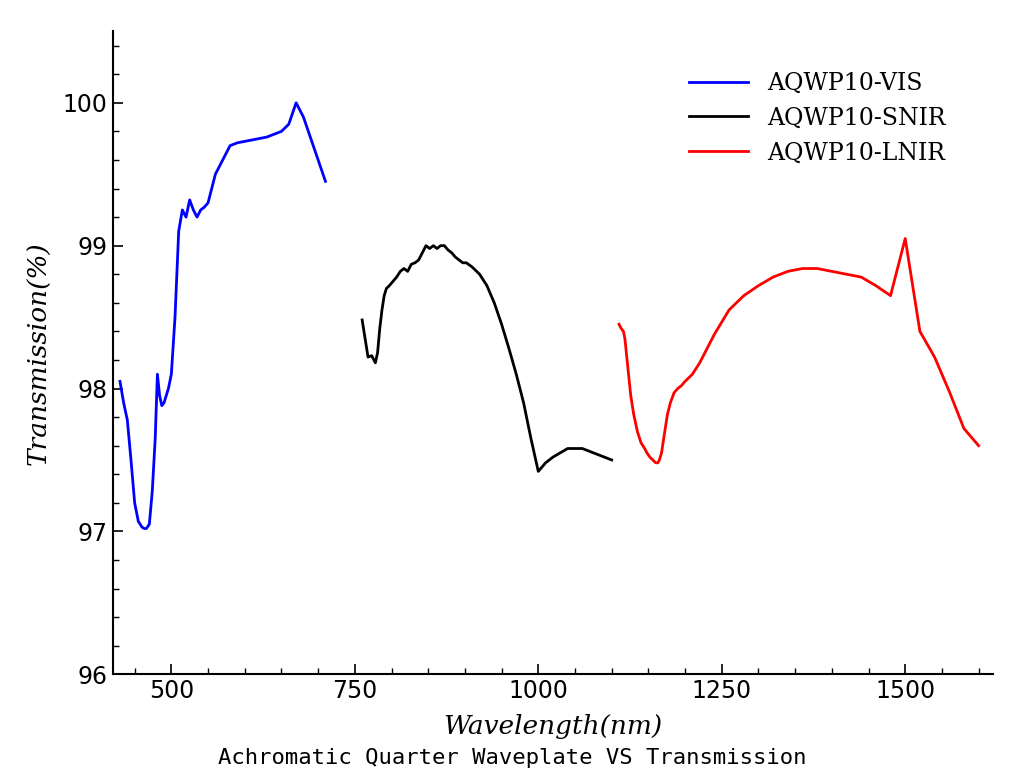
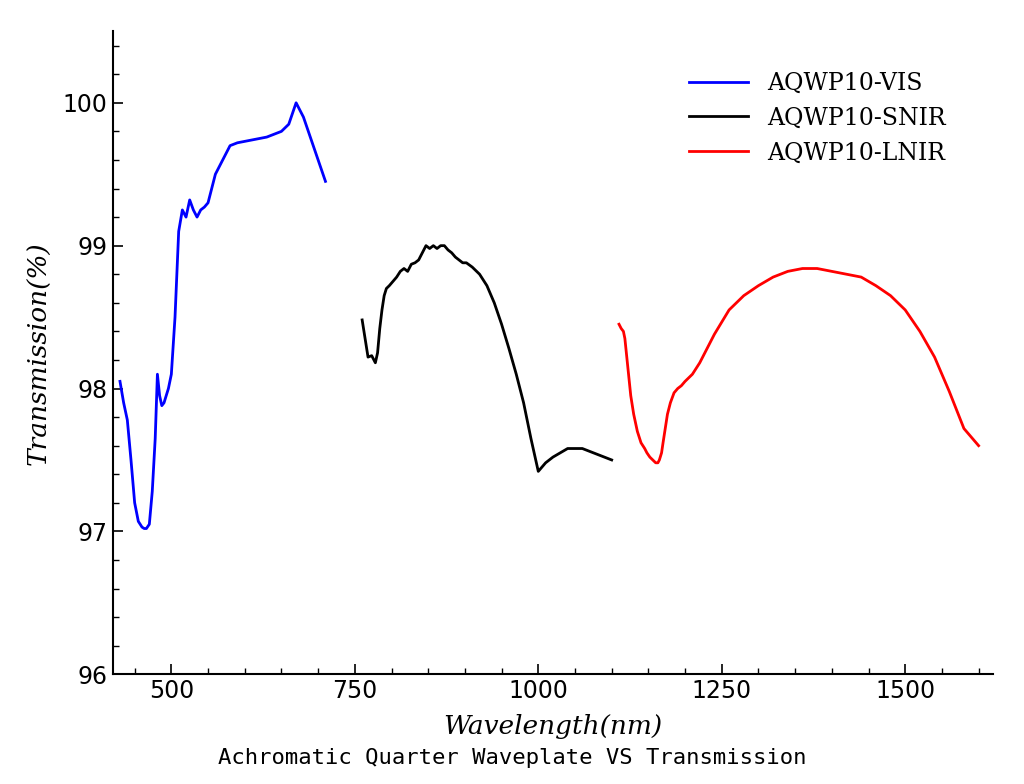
AQWP10-LNIR/1500: 99.05 -> 98.55
